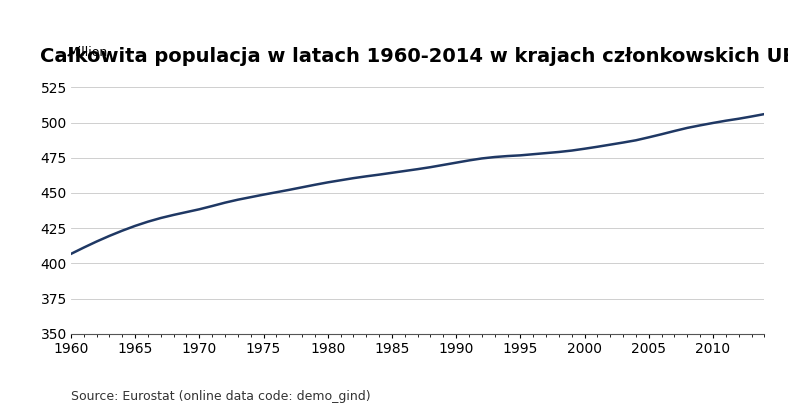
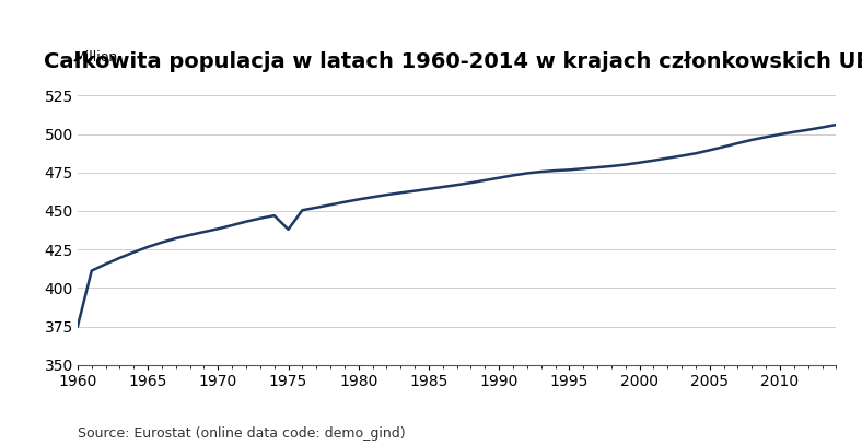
1960: 407 -> 375
1975: 449 -> 438
